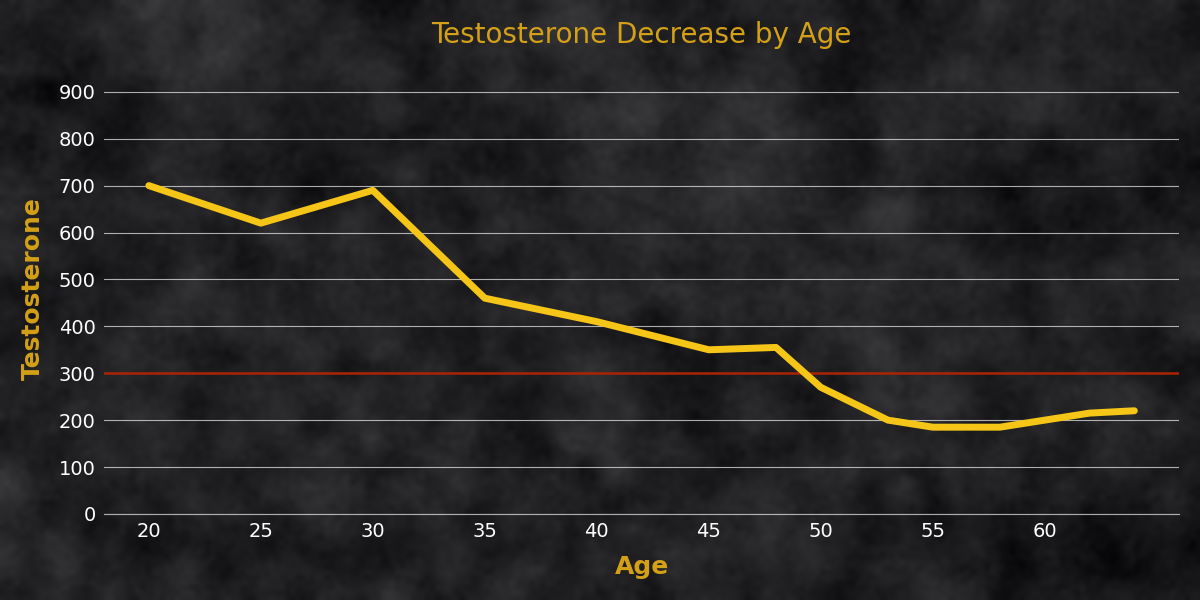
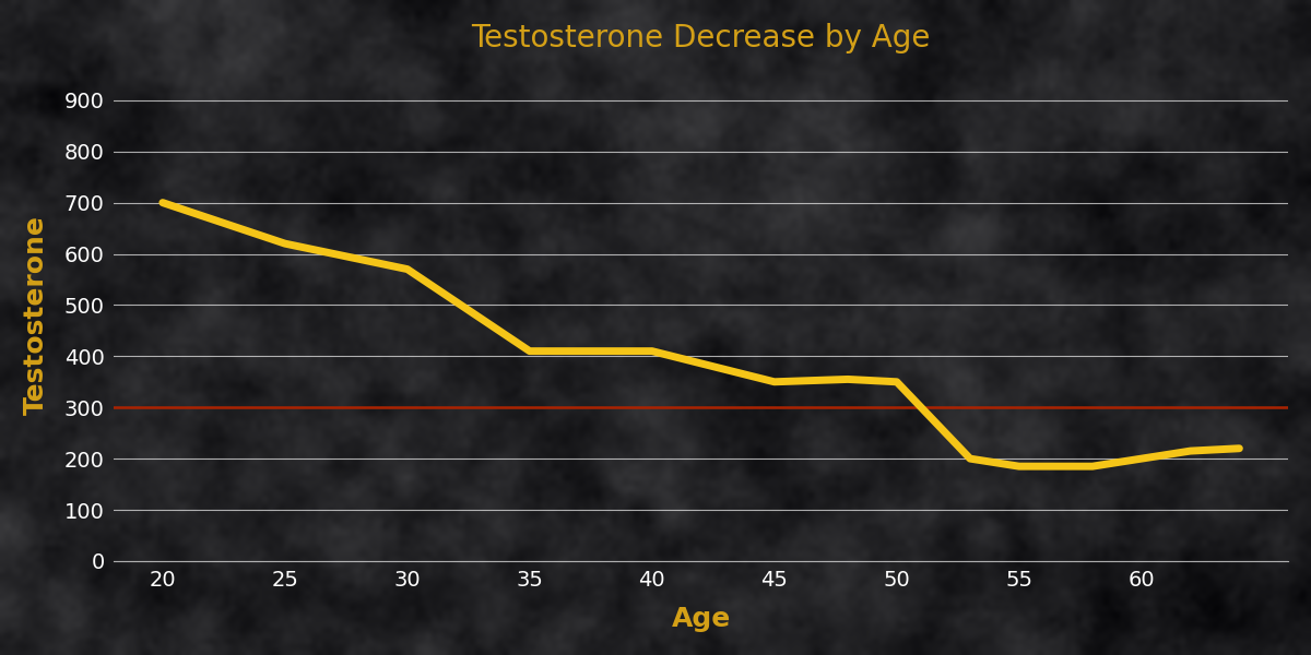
30: 690 -> 570
35: 460 -> 410
50: 270 -> 350
